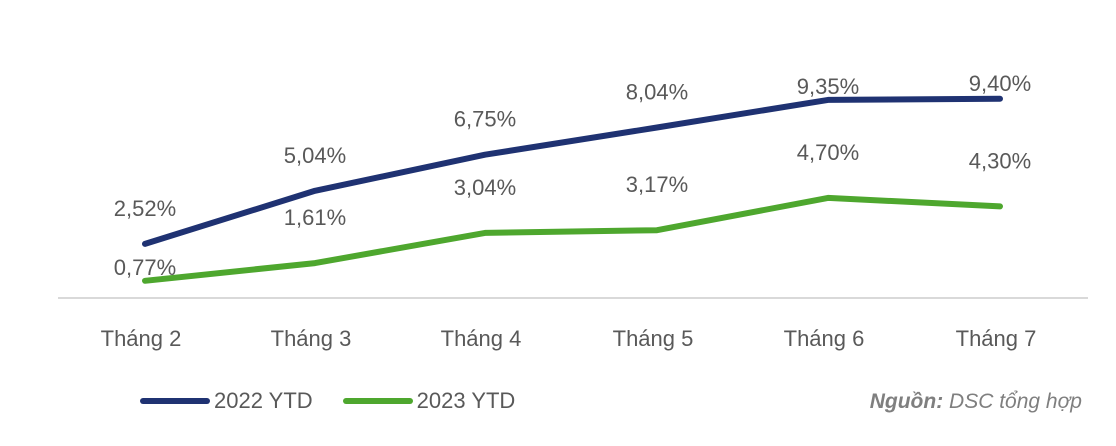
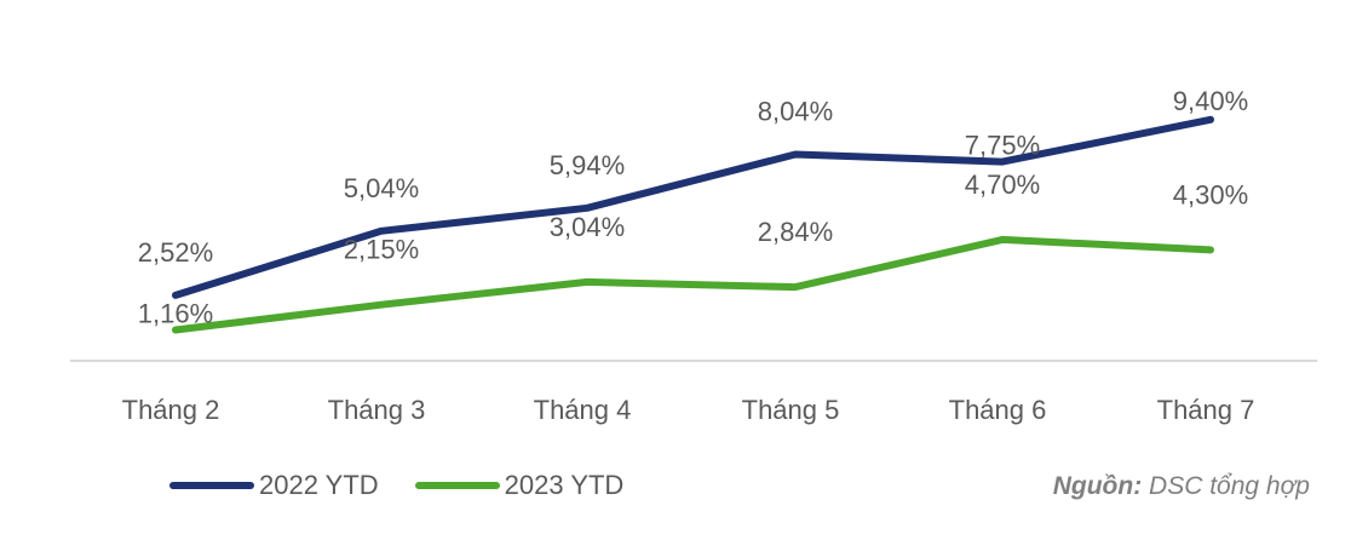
2023 YTD/Tháng 2: 0,77% -> 1,16%
2023 YTD/Tháng 3: 1,61% -> 2,15%
2022 YTD/Tháng 4: 6,75% -> 5,94%
2023 YTD/Tháng 5: 3,17% -> 2,84%
2022 YTD/Tháng 6: 9,35% -> 7,75%
